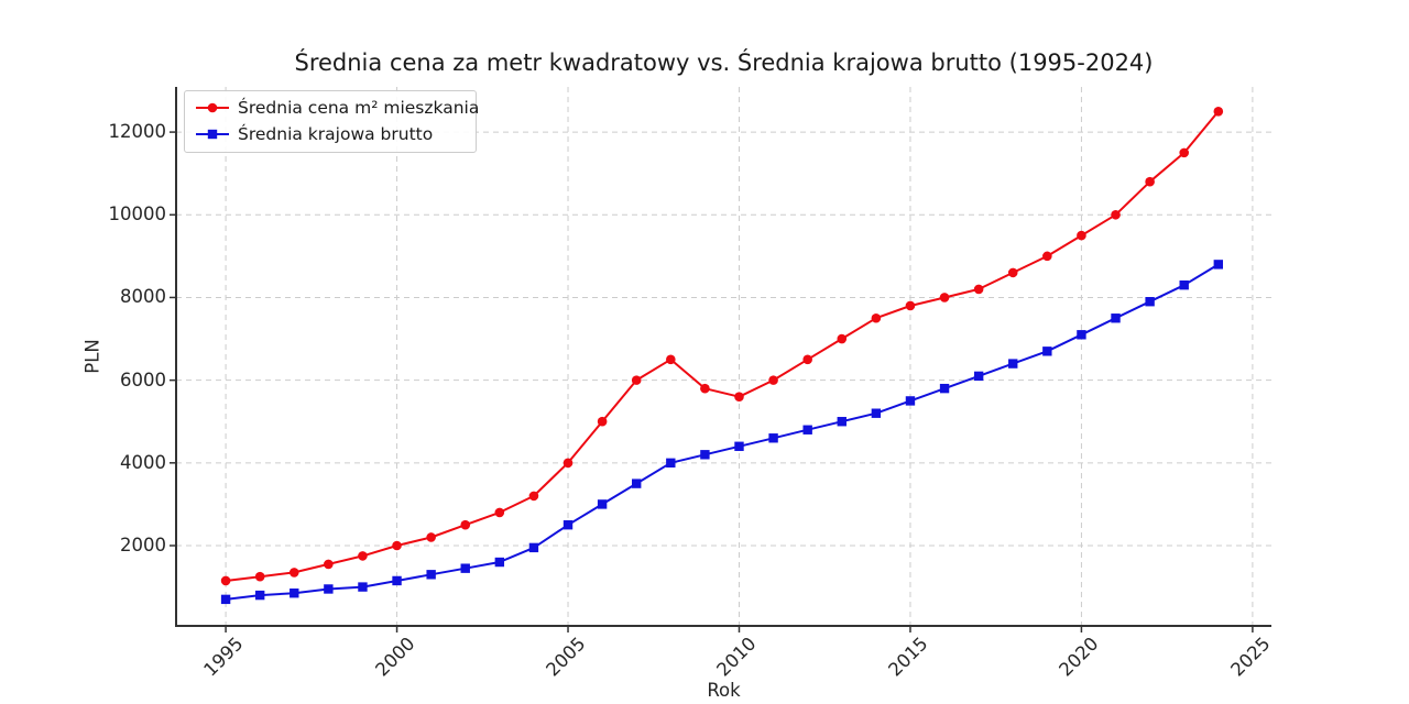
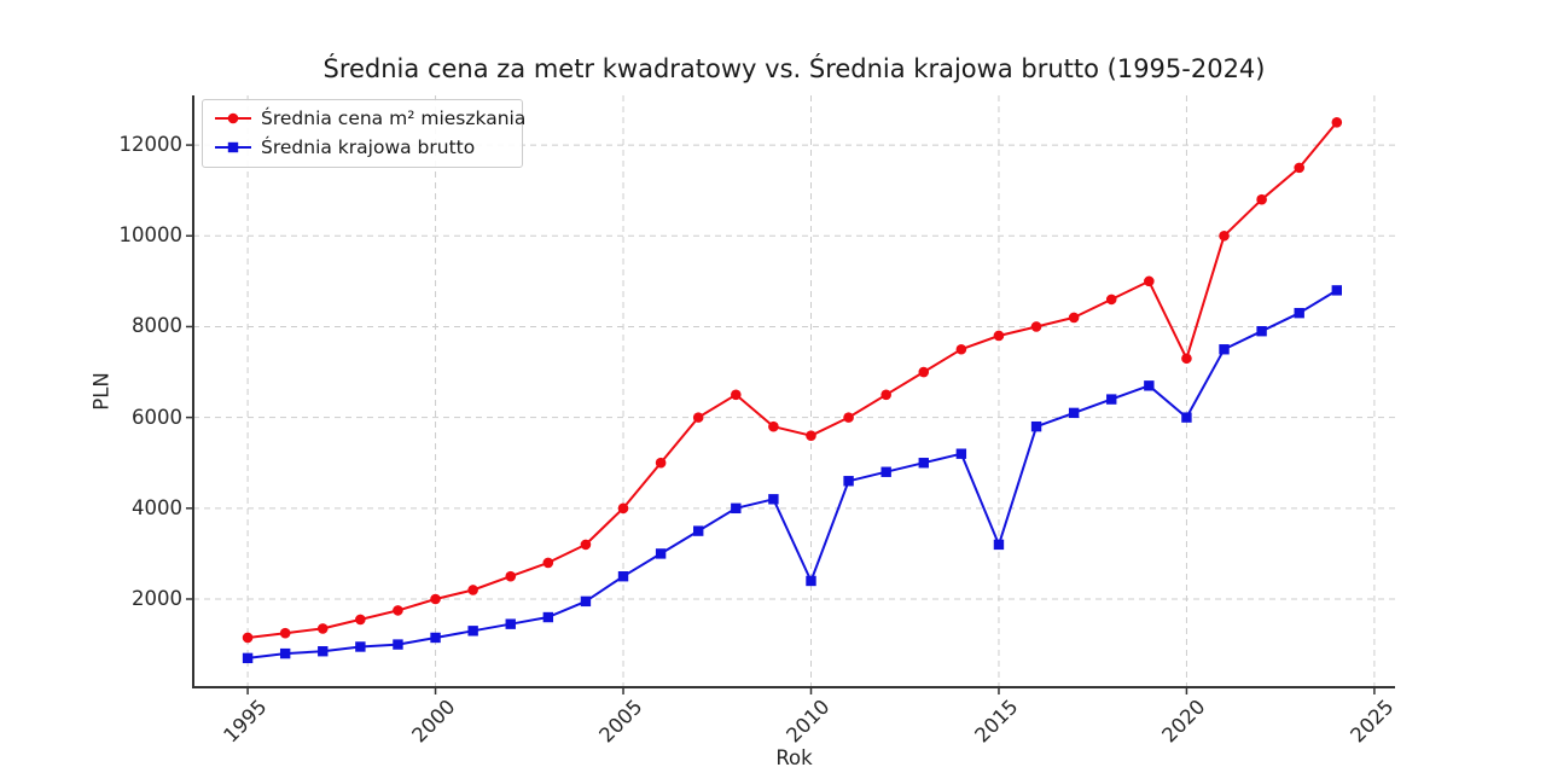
Średnia krajowa brutto/2010: 4400 -> 2400
Średnia krajowa brutto/2015: 5500 -> 3200
Średnia cena m² mieszkania/2020: 9500 -> 7300
Średnia krajowa brutto/2020: 7100 -> 6000
